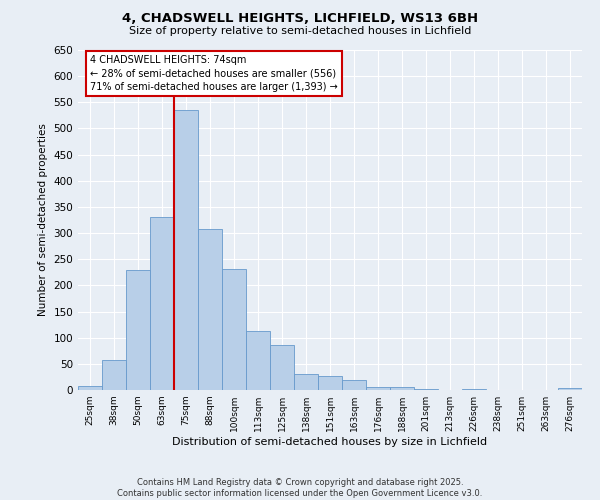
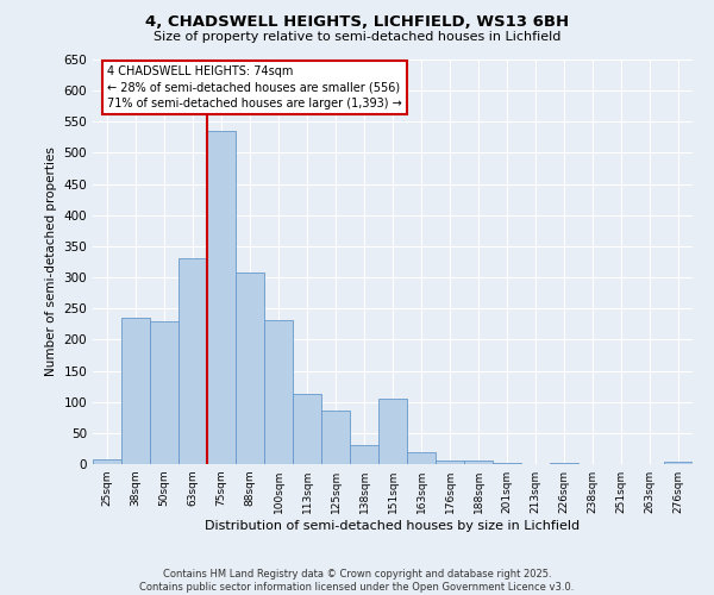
38sqm: 58 -> 236
151sqm: 26 -> 106
